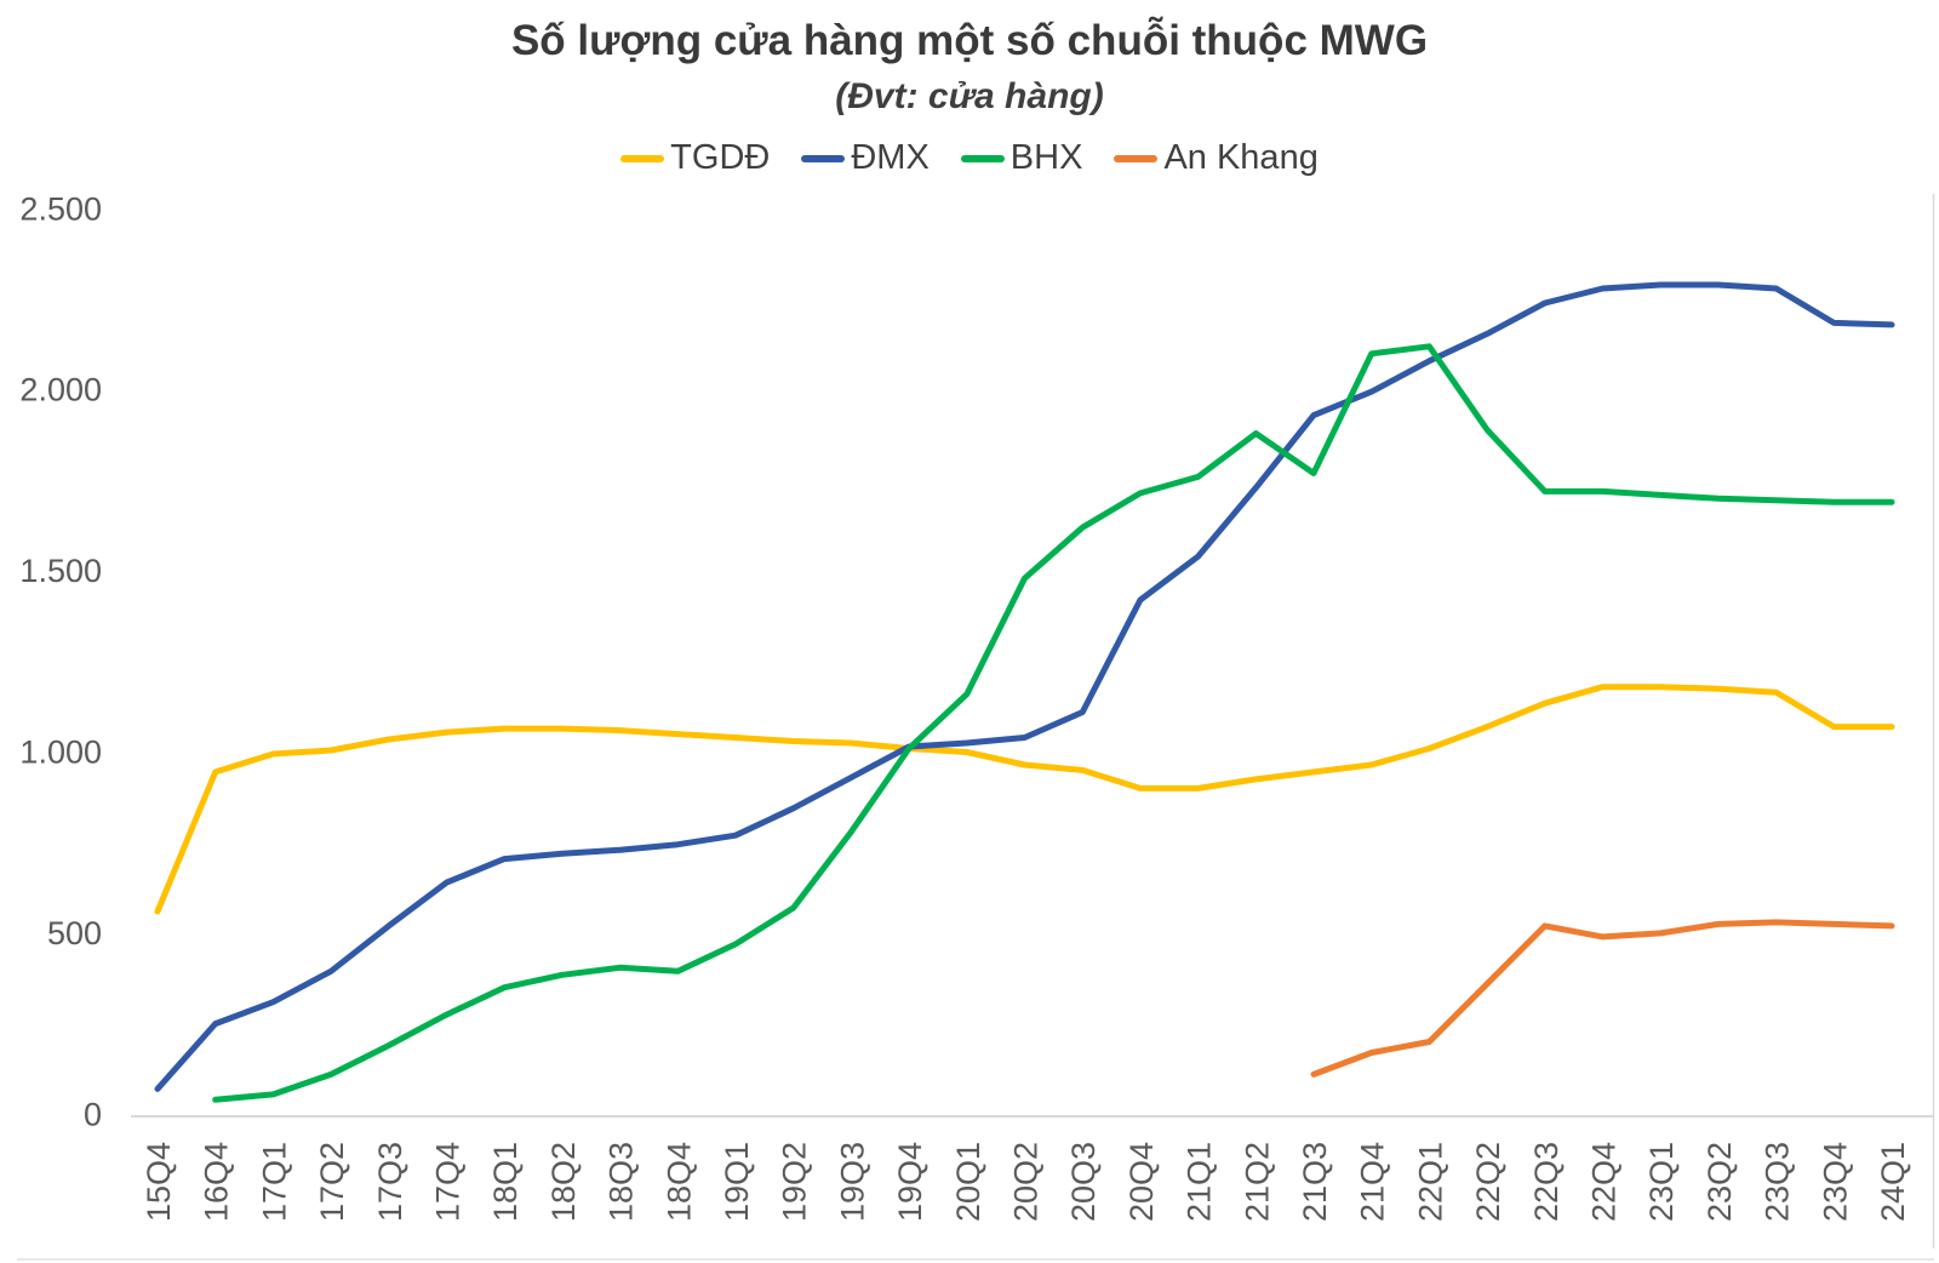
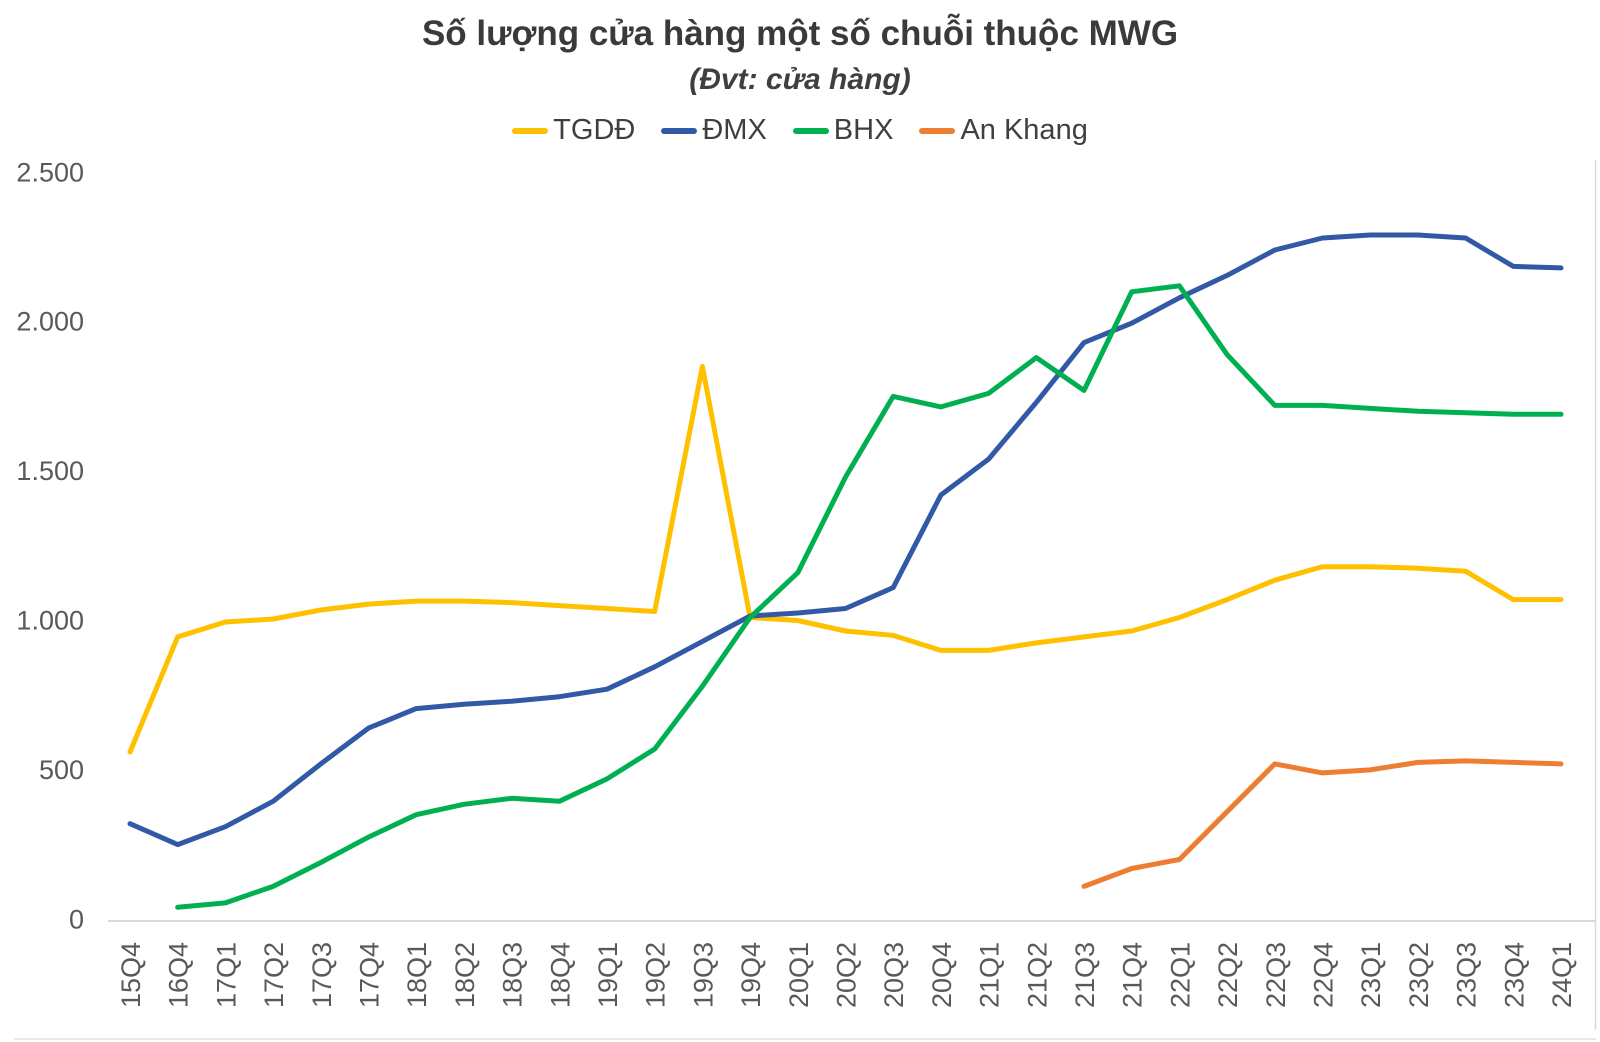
ĐMX/15Q4: 70 -> 320
TGDĐ/19Q3: 1020 -> 1850
BHX/20Q3: 1620 -> 1750
